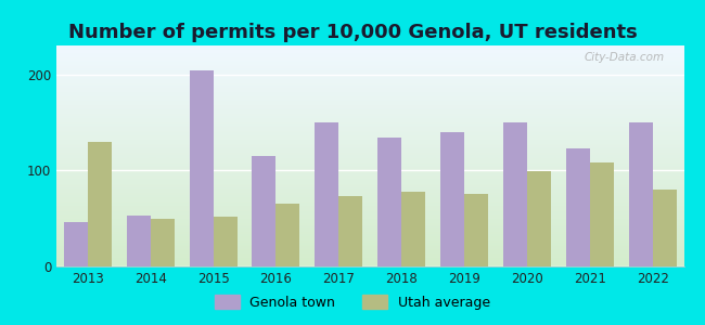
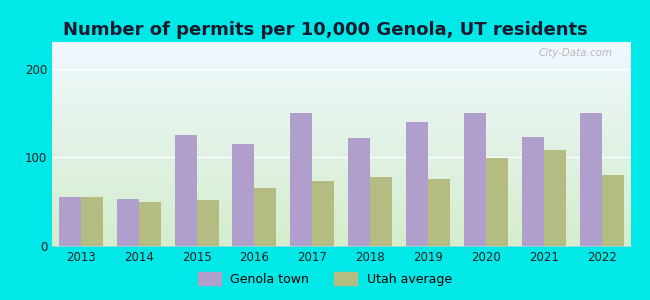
Genola town/2013: 46 -> 55
Utah average/2013: 130 -> 55
Genola town/2015: 204 -> 125
Genola town/2018: 134 -> 122
